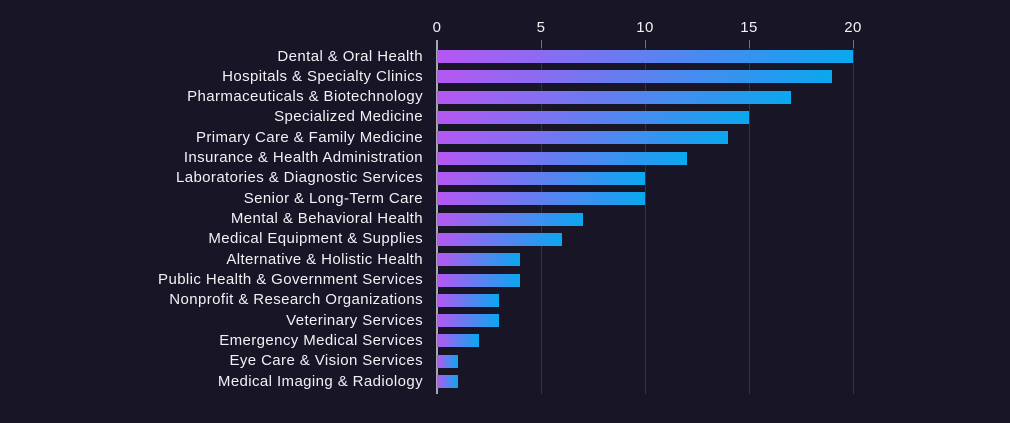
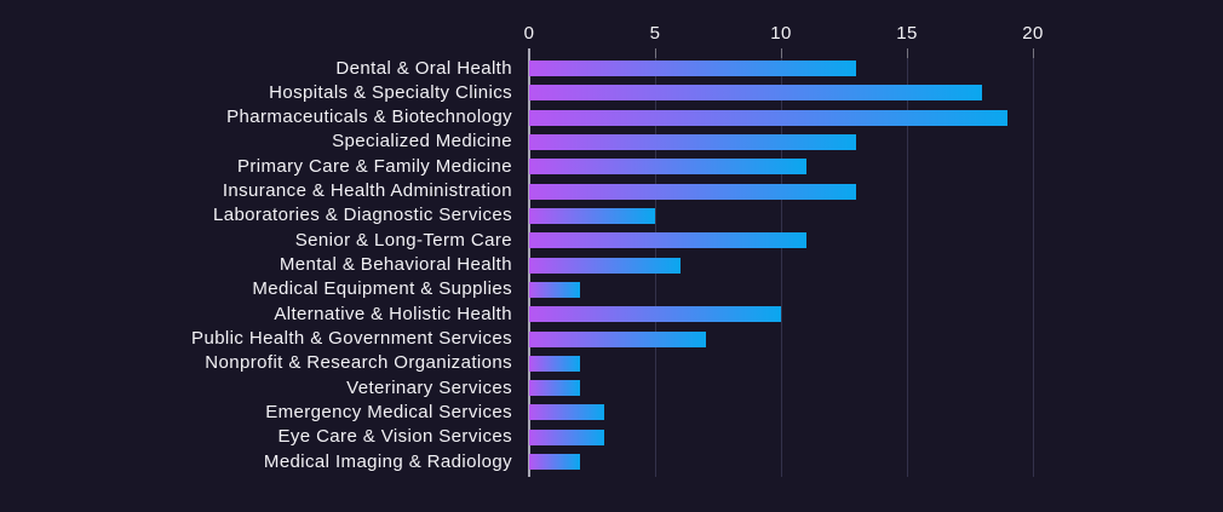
Dental & Oral Health: 20 -> 13
Hospitals & Specialty Clinics: 19 -> 18
Pharmaceuticals & Biotechnology: 17 -> 19
Specialized Medicine: 15 -> 13
Primary Care & Family Medicine: 14 -> 11
Insurance & Health Administration: 12 -> 13
Laboratories & Diagnostic Services: 10 -> 5
Senior & Long-Term Care: 10 -> 11
Mental & Behavioral Health: 7 -> 6
Medical Equipment & Supplies: 6 -> 2
Alternative & Holistic Health: 4 -> 10
Public Health & Government Services: 4 -> 7
Nonprofit & Research Organizations: 3 -> 2
Veterinary Services: 3 -> 2
Emergency Medical Services: 2 -> 3
Eye Care & Vision Services: 1 -> 3
Medical Imaging & Radiology: 1 -> 2
